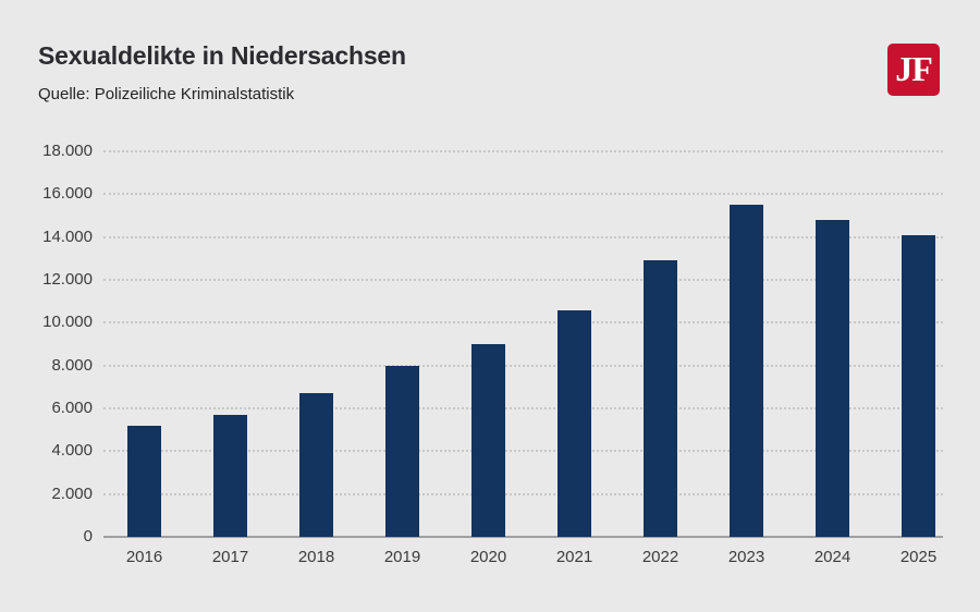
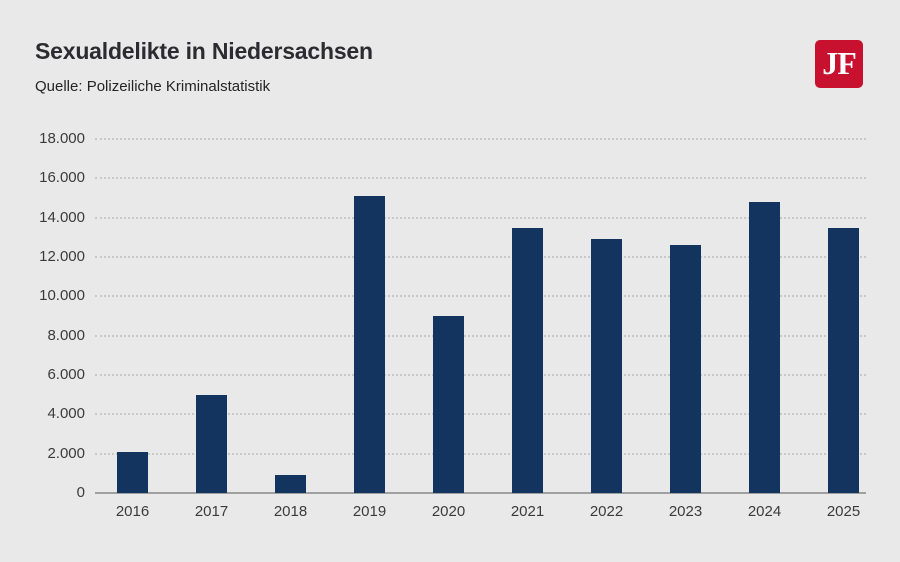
2016: 5200 -> 2100
2017: 5700 -> 5000
2018: 6700 -> 900
2019: 8000 -> 15100
2021: 10600 -> 13500
2023: 15500 -> 12600
2025: 14100 -> 13500
